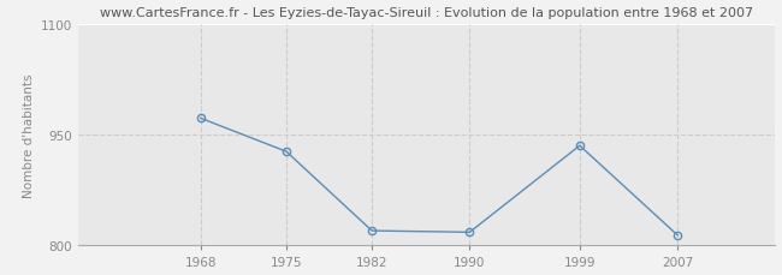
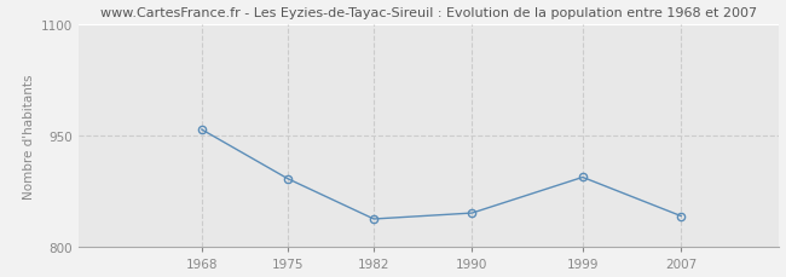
1968: 972 -> 958
1975: 927 -> 892
1982: 820 -> 838
1990: 818 -> 846
1999: 935 -> 894
2007: 814 -> 842
